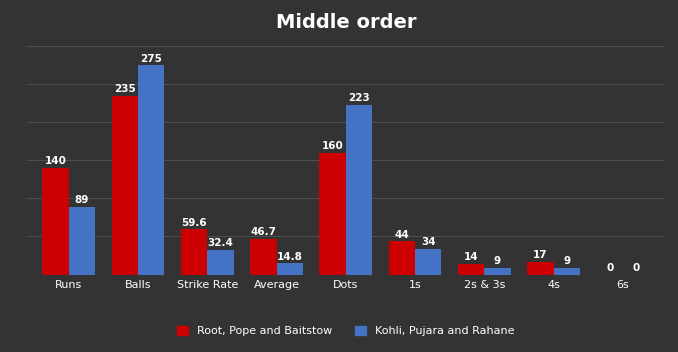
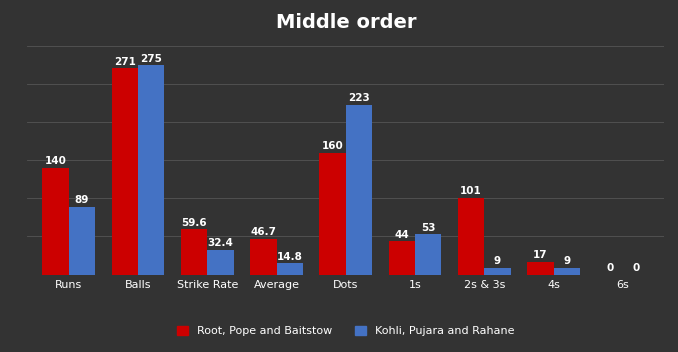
Root, Pope and Baitstow/Balls: 235 -> 271
Kohli, Pujara and Rahane/1s: 34 -> 53
Root, Pope and Baitstow/2s & 3s: 14 -> 101
